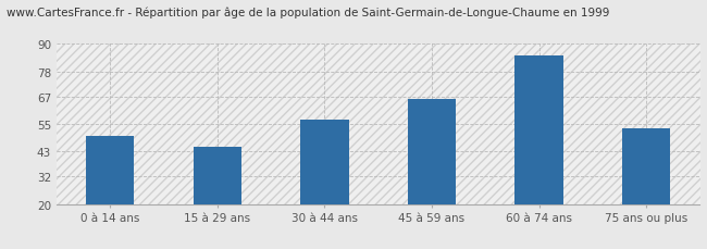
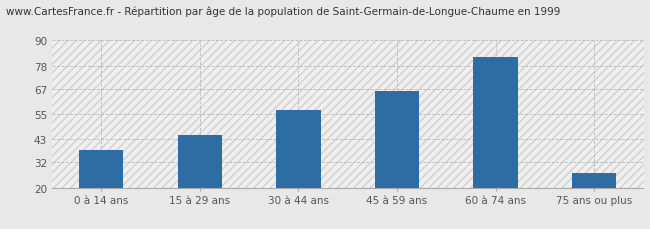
0 à 14 ans: 50 -> 38
60 à 74 ans: 85 -> 82
75 ans ou plus: 53 -> 27
